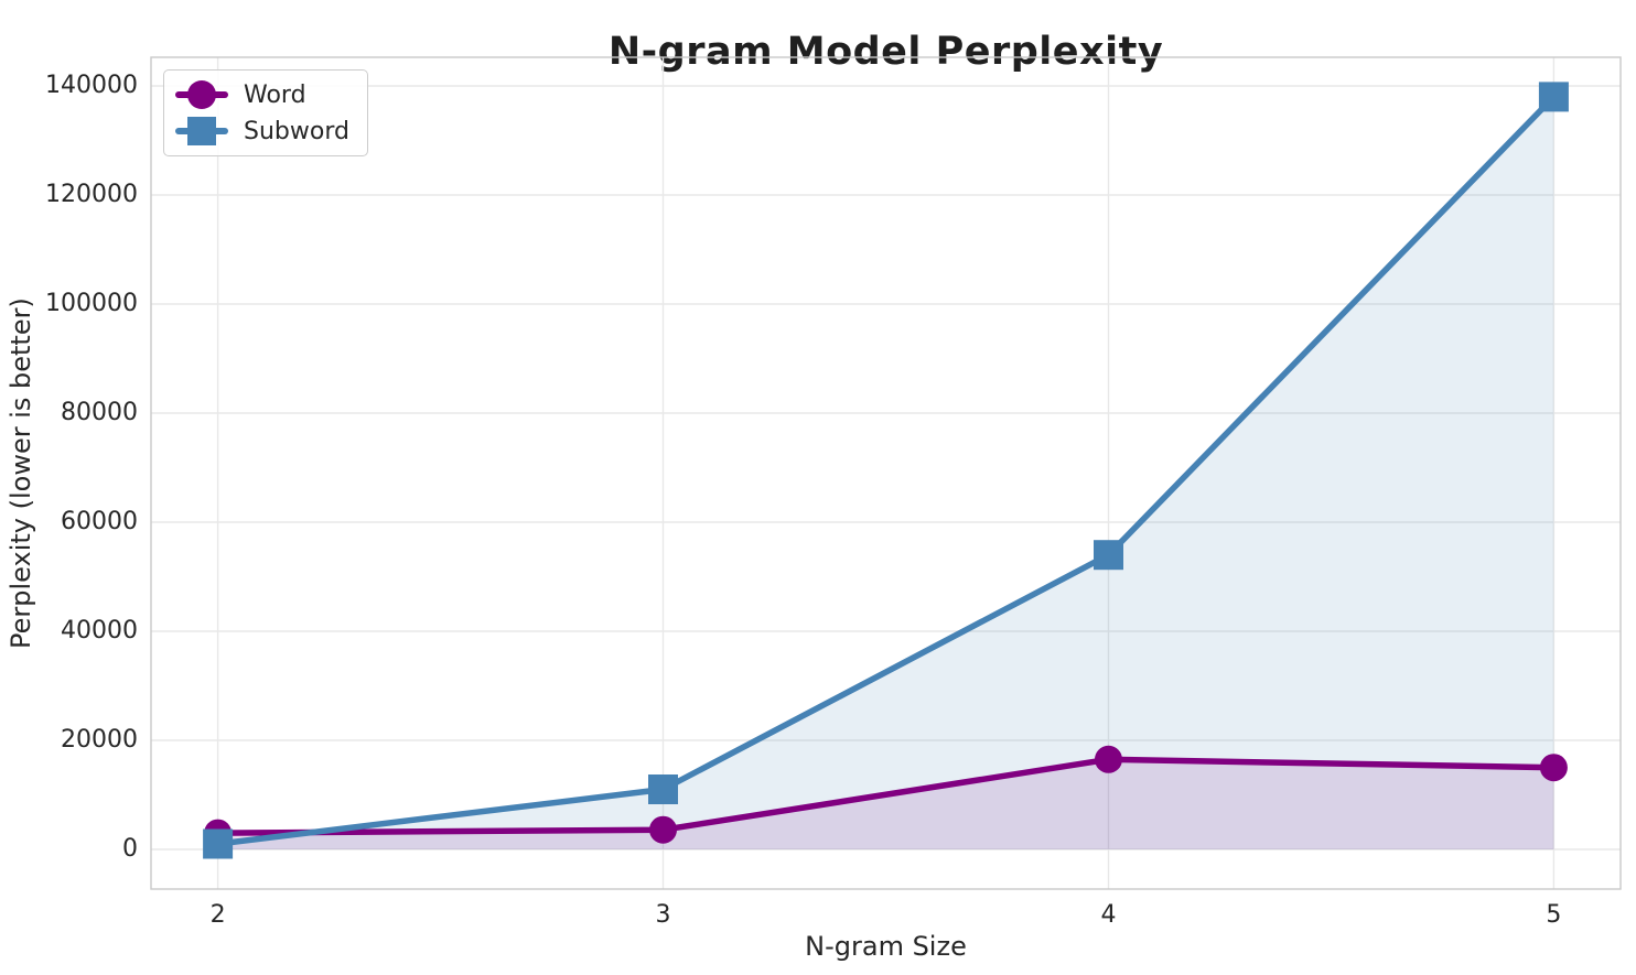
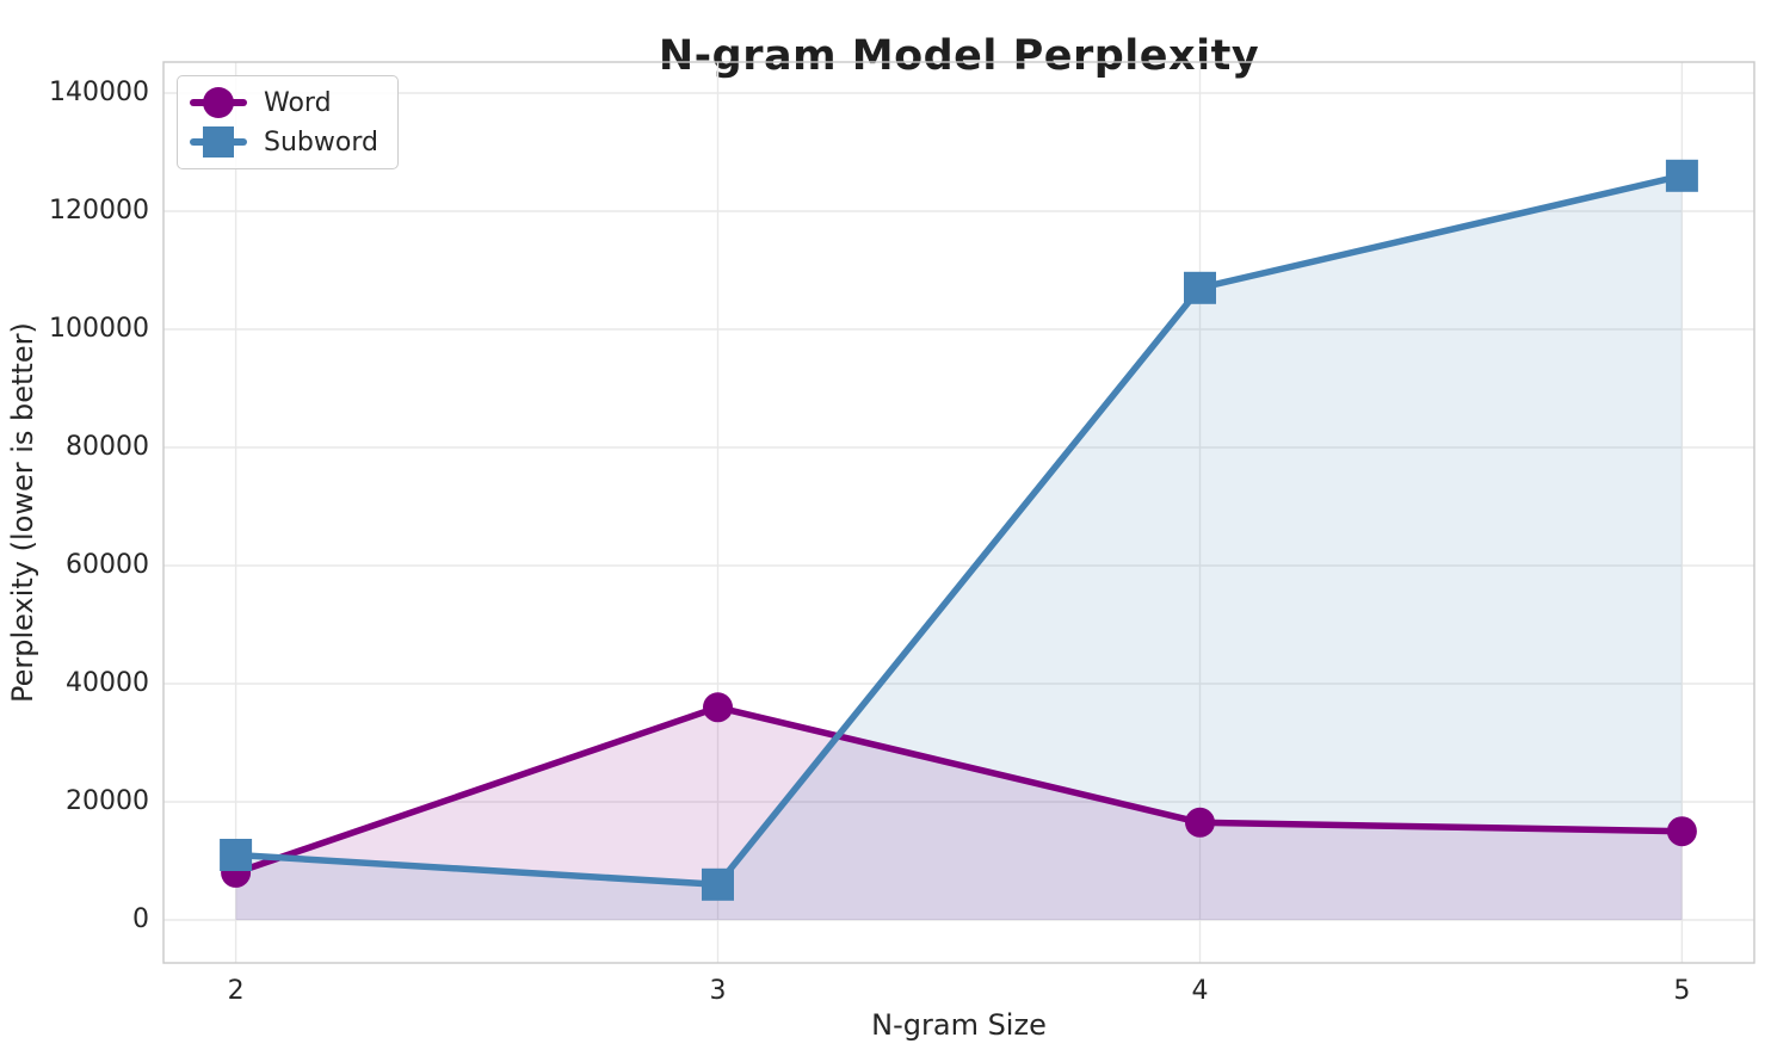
Word/2: 3000 -> 8000
Subword/2: 1000 -> 11000
Word/3: 4000 -> 36000
Subword/3: 11000 -> 6000
Subword/4: 54000 -> 107000
Subword/5: 138000 -> 126000
